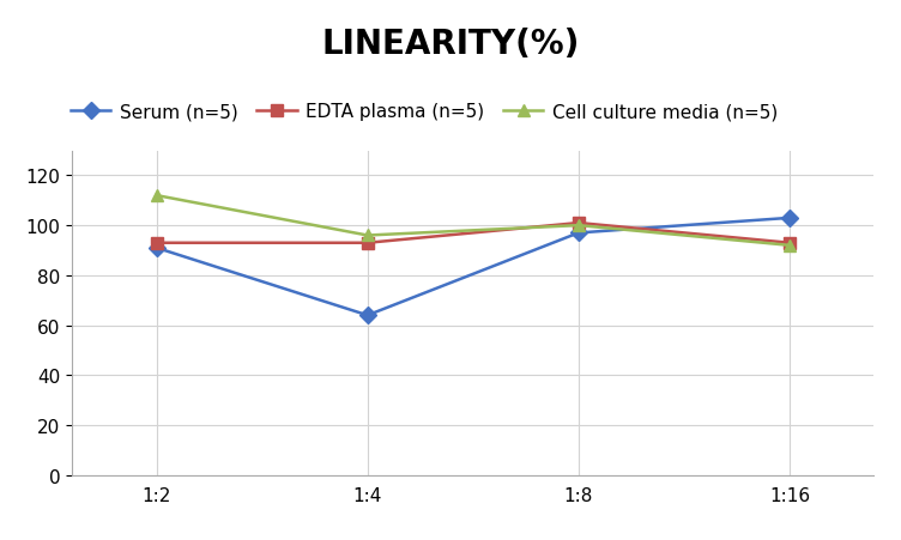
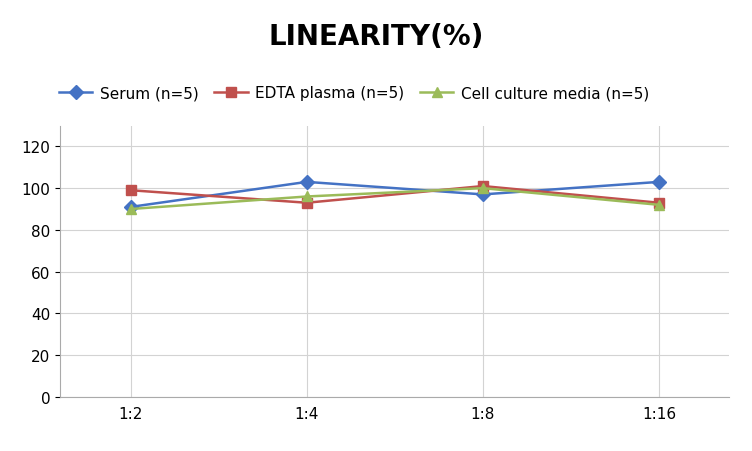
EDTA plasma (n=5)/1:2: 93 -> 99
Cell culture media (n=5)/1:2: 112 -> 90
Serum (n=5)/1:4: 64 -> 103
